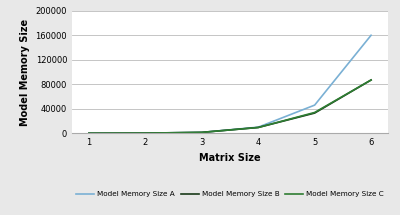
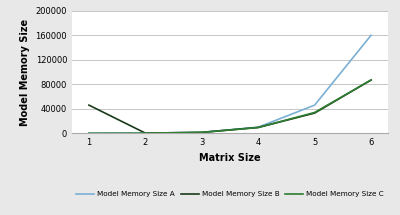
Model Memory Size B/1: 0 -> 46000
